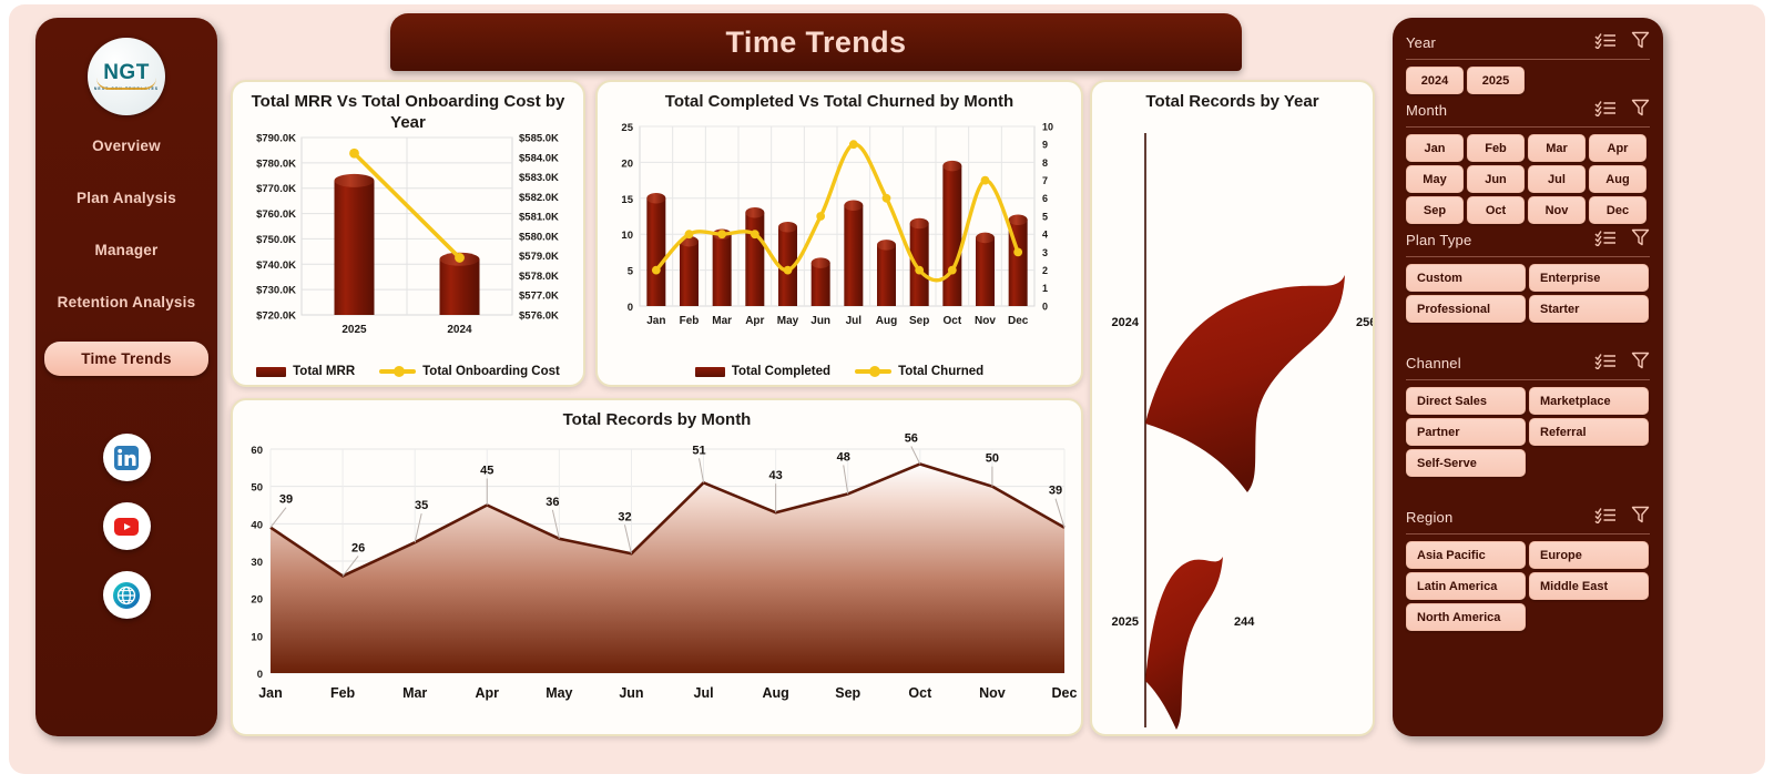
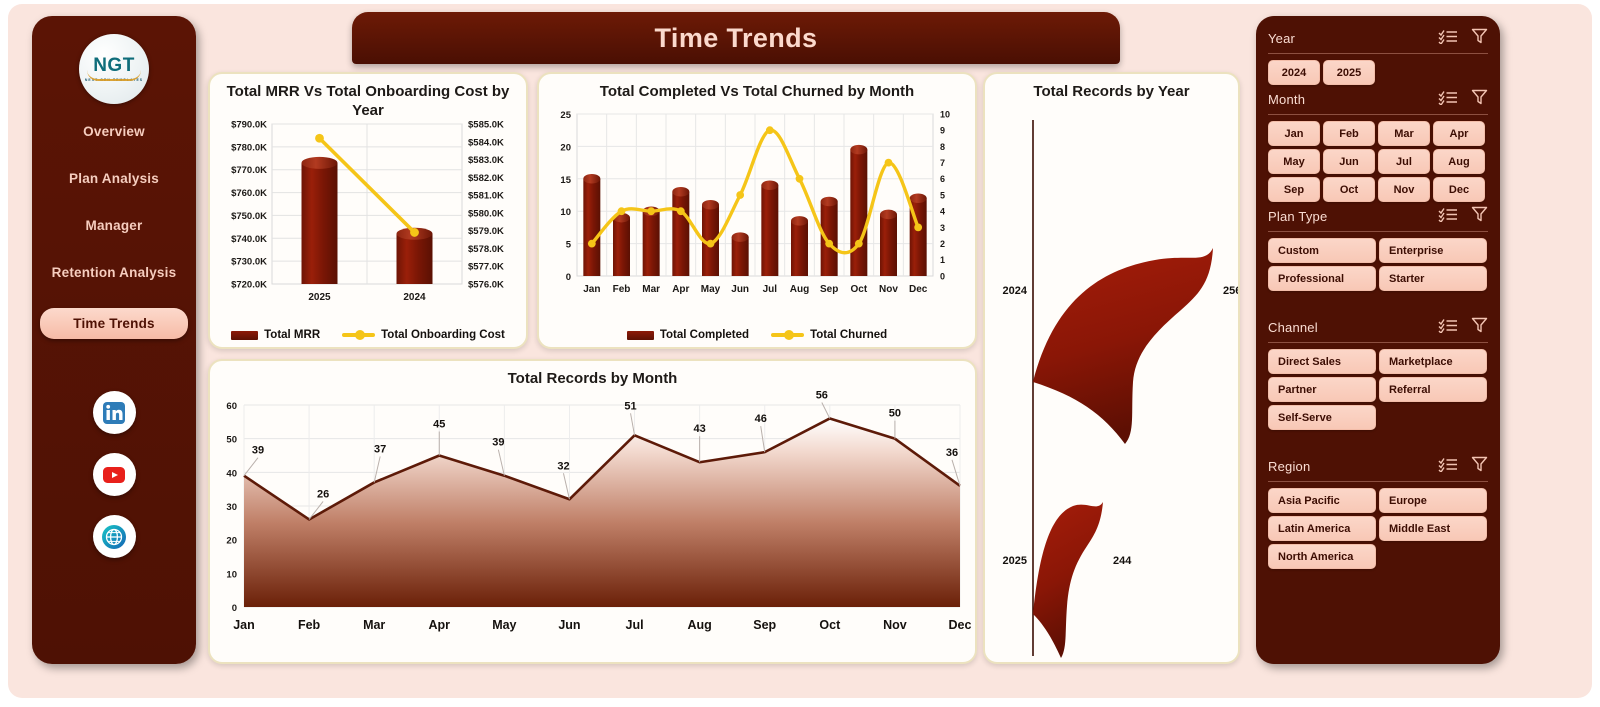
Total Records by Month/Mar: 35 -> 37
Total Records by Month/May: 36 -> 39
Total Records by Month/Sep: 48 -> 46
Total Records by Month/Dec: 39 -> 36
